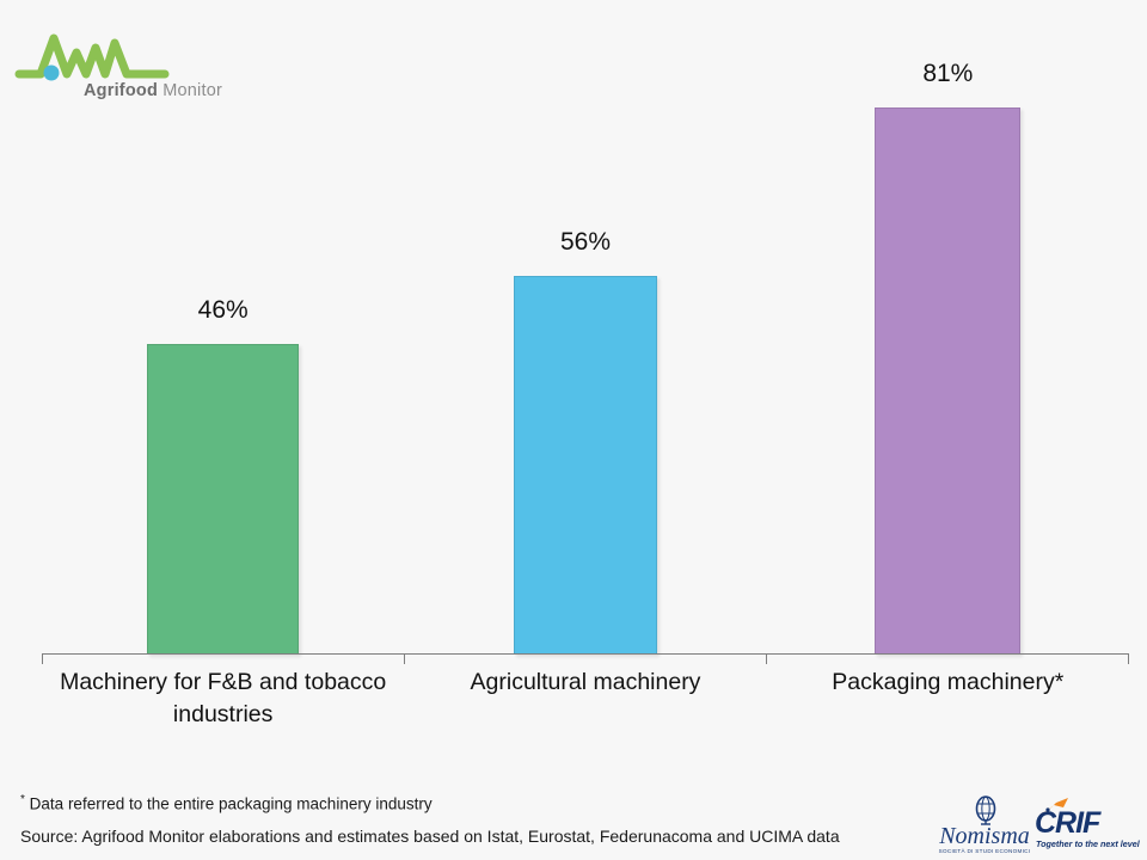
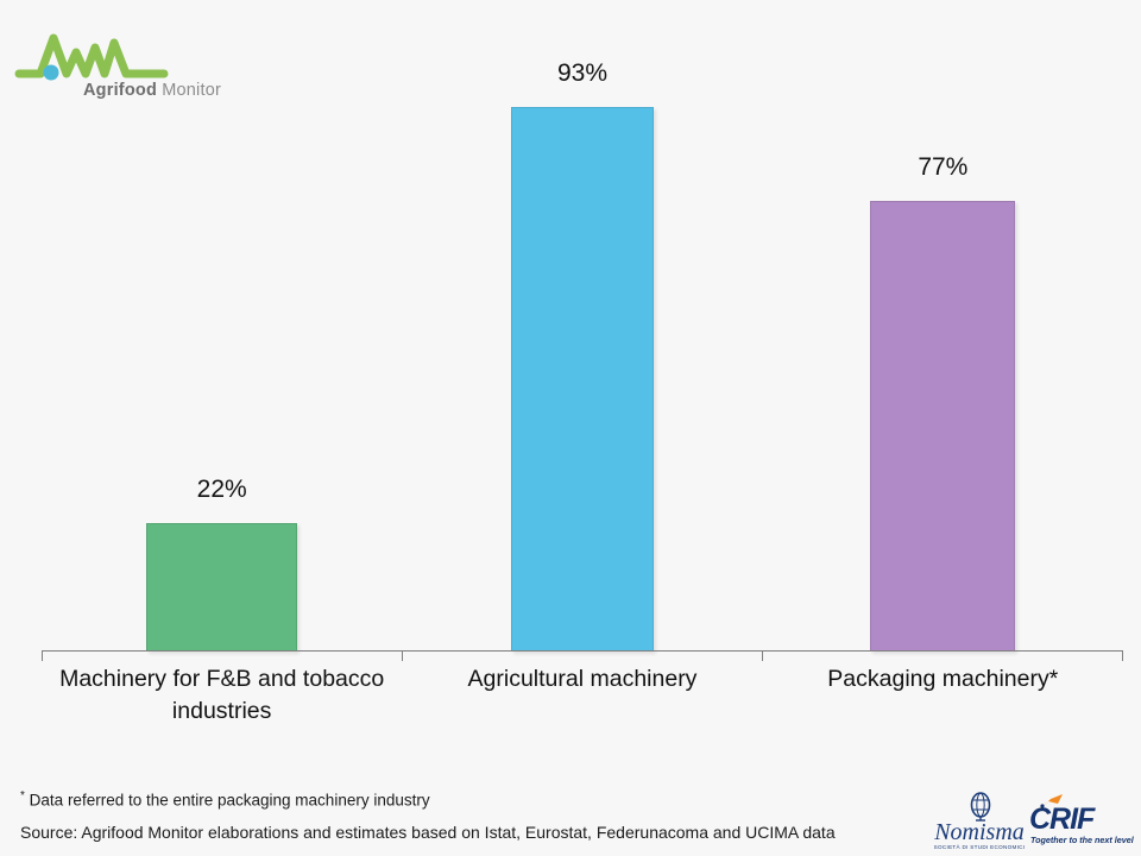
Machinery for F&B and tobacco industries: 46% -> 22%
Agricultural machinery: 56% -> 93%
Packaging machinery*: 81% -> 77%
